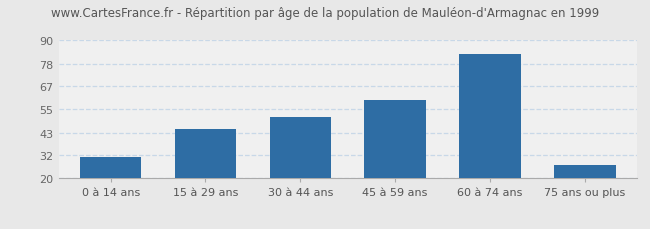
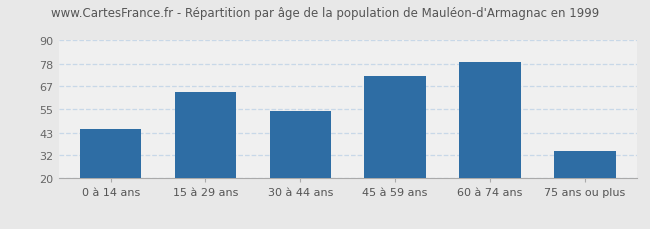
0 à 14 ans: 31 -> 45
15 à 29 ans: 45 -> 64
30 à 44 ans: 51 -> 54
45 à 59 ans: 60 -> 72
60 à 74 ans: 83 -> 79
75 ans ou plus: 27 -> 34
